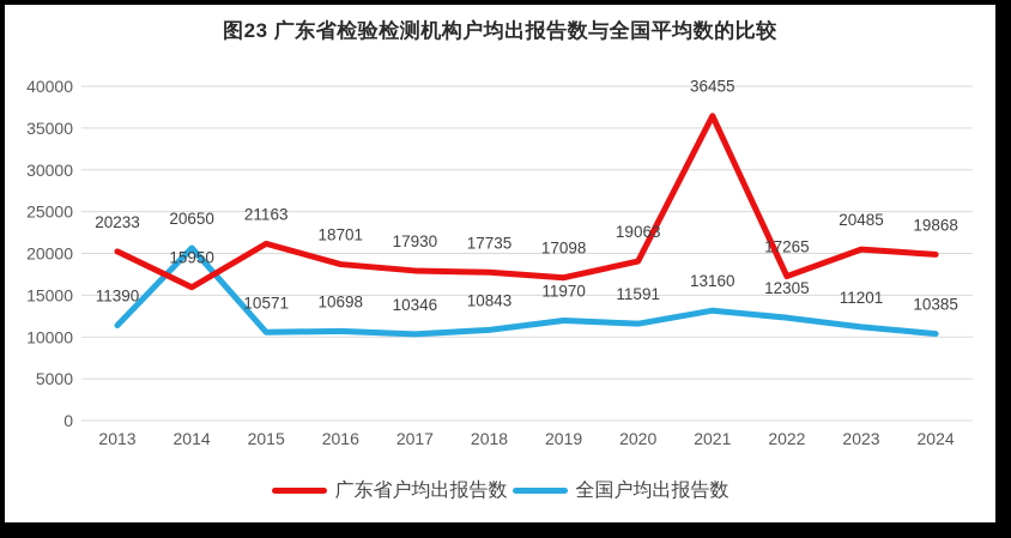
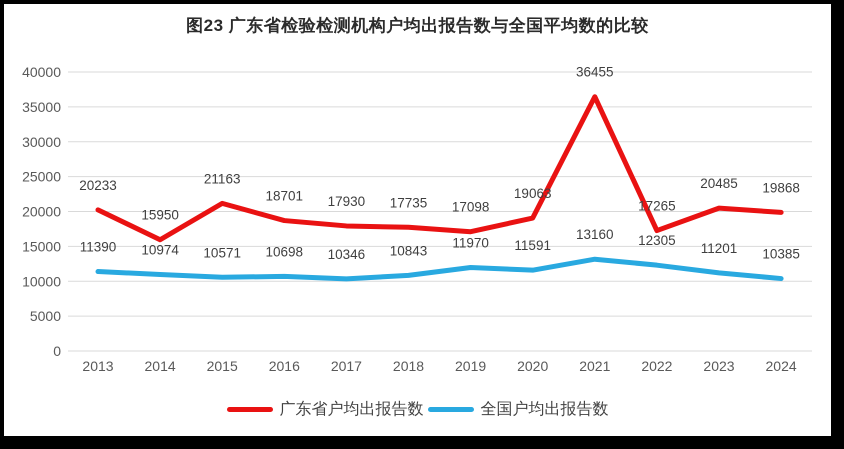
全国户均出报告数/2014: 20650 -> 10974
